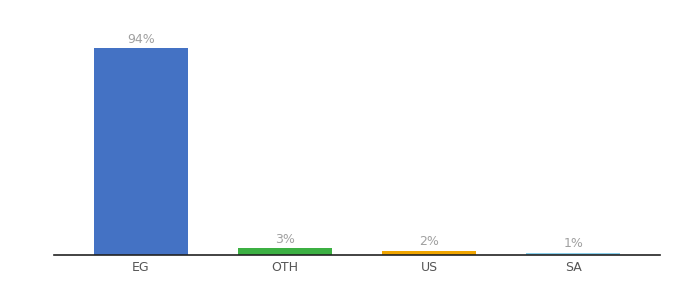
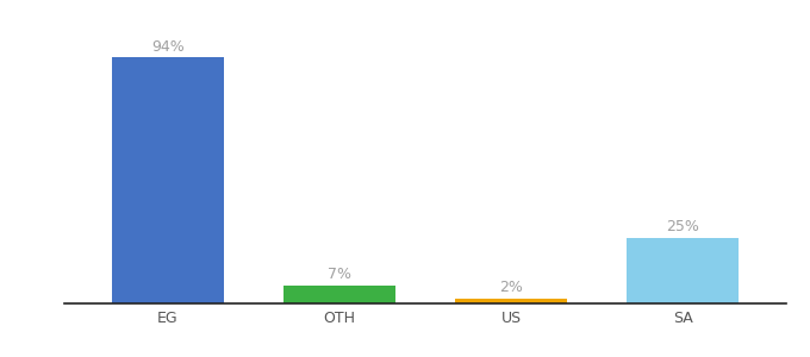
OTH: 3% -> 7%
SA: 1% -> 25%
